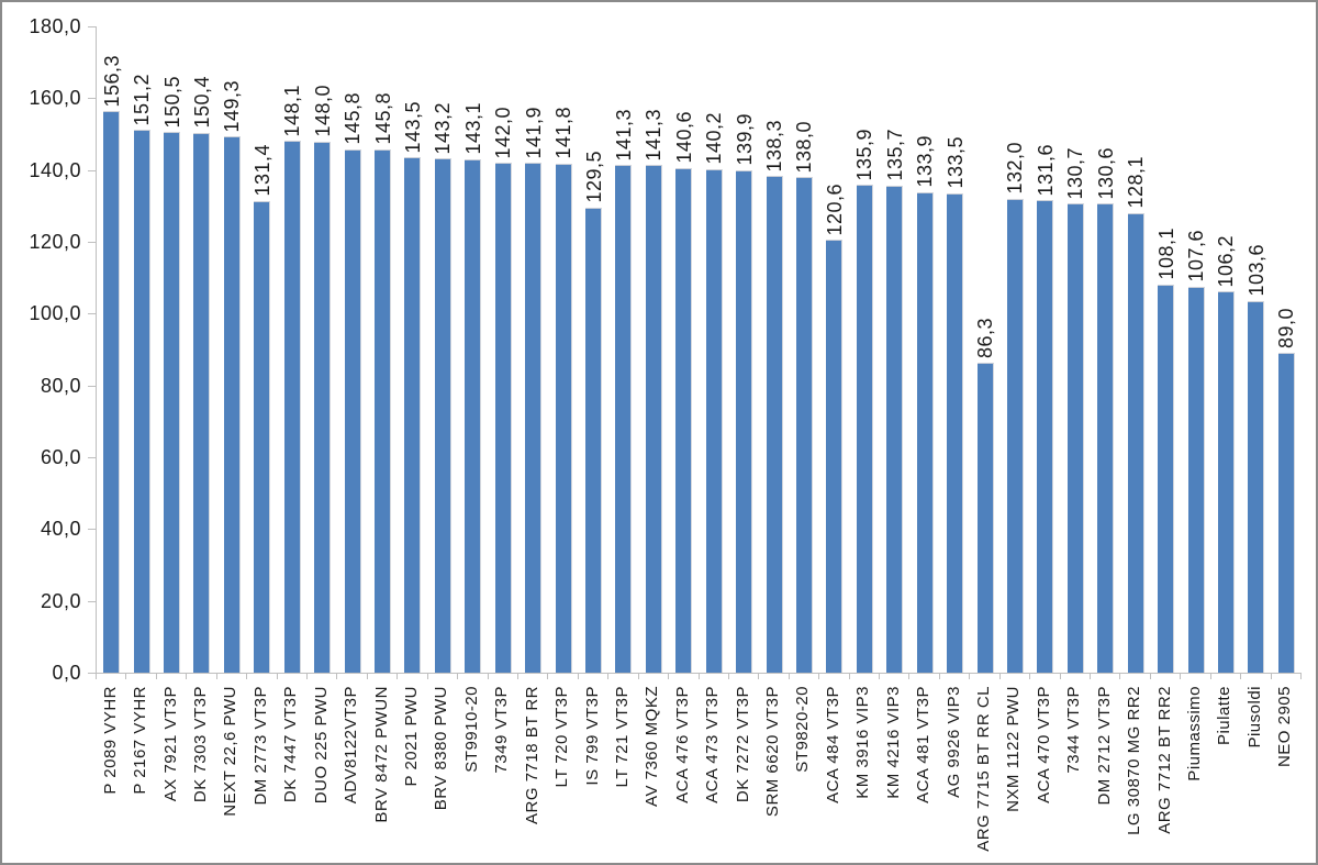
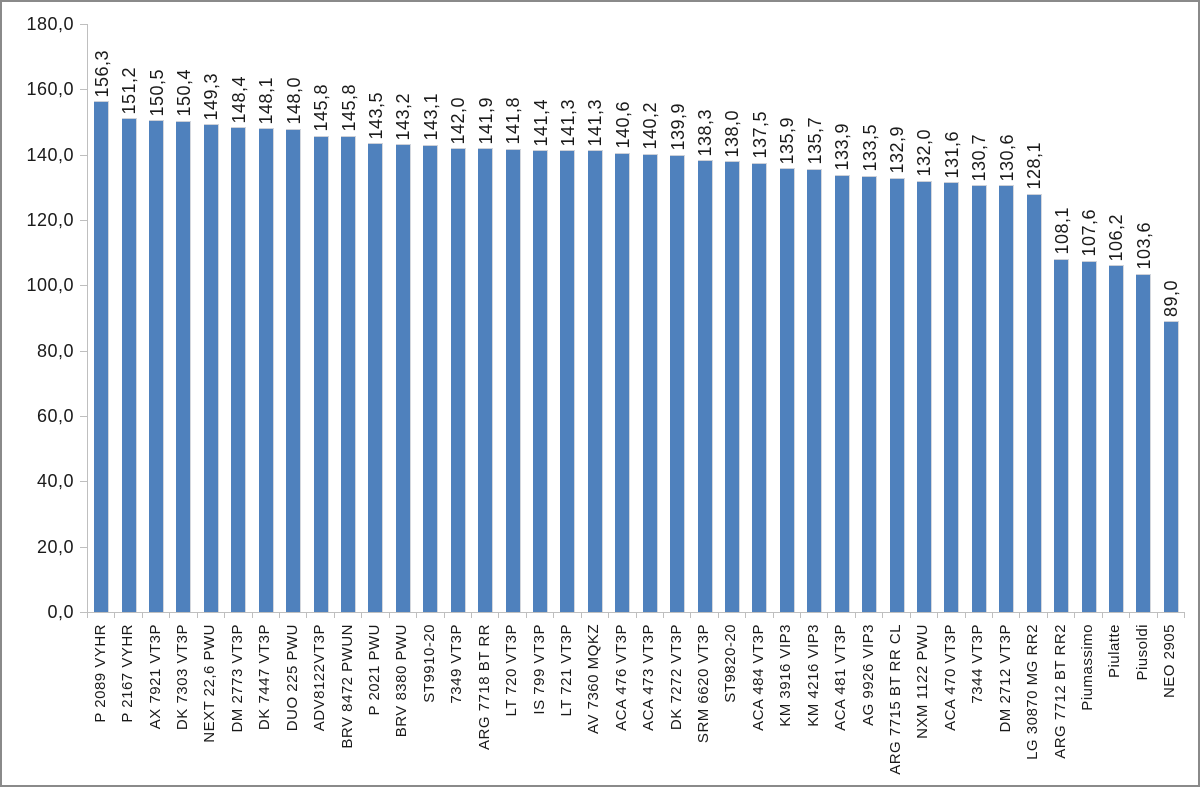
DM 2773 VT3P: 131,4 -> 148,4
IS 799 VT3P: 129,5 -> 141,4
ACA 484 VT3P: 120,6 -> 137,5
ARG 7715 BT RR CL: 86,3 -> 132,9
